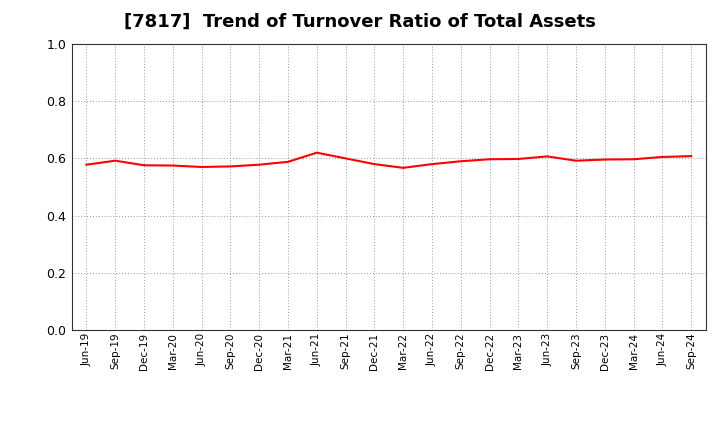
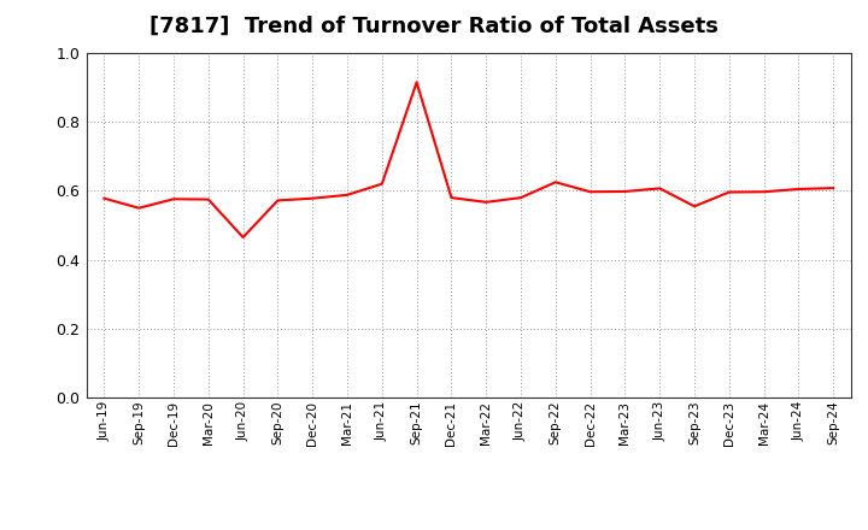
Sep-19: 0.592 -> 0.550
Jun-20: 0.570 -> 0.465
Sep-21: 0.600 -> 0.915
Sep-22: 0.590 -> 0.625
Sep-23: 0.592 -> 0.555
